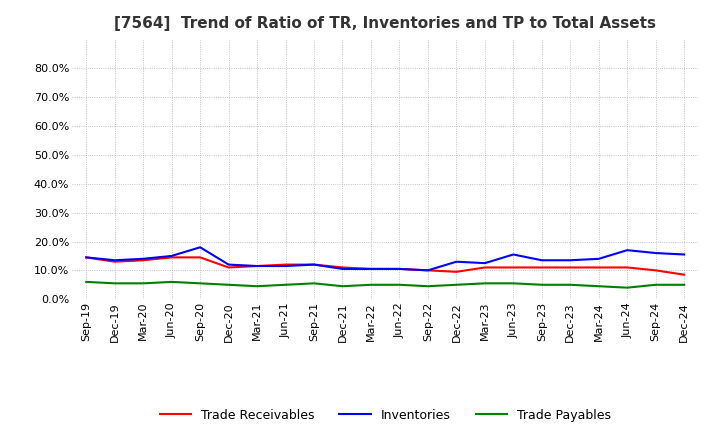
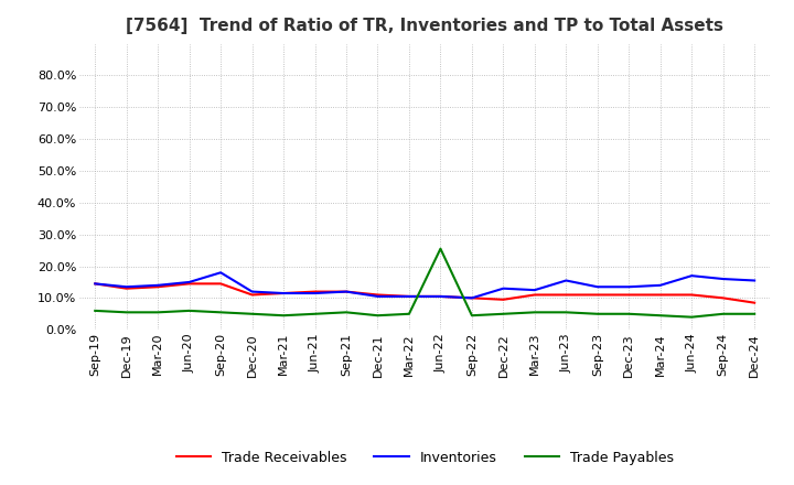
Trade Payables/Jun-22: 5.0% -> 25.5%
